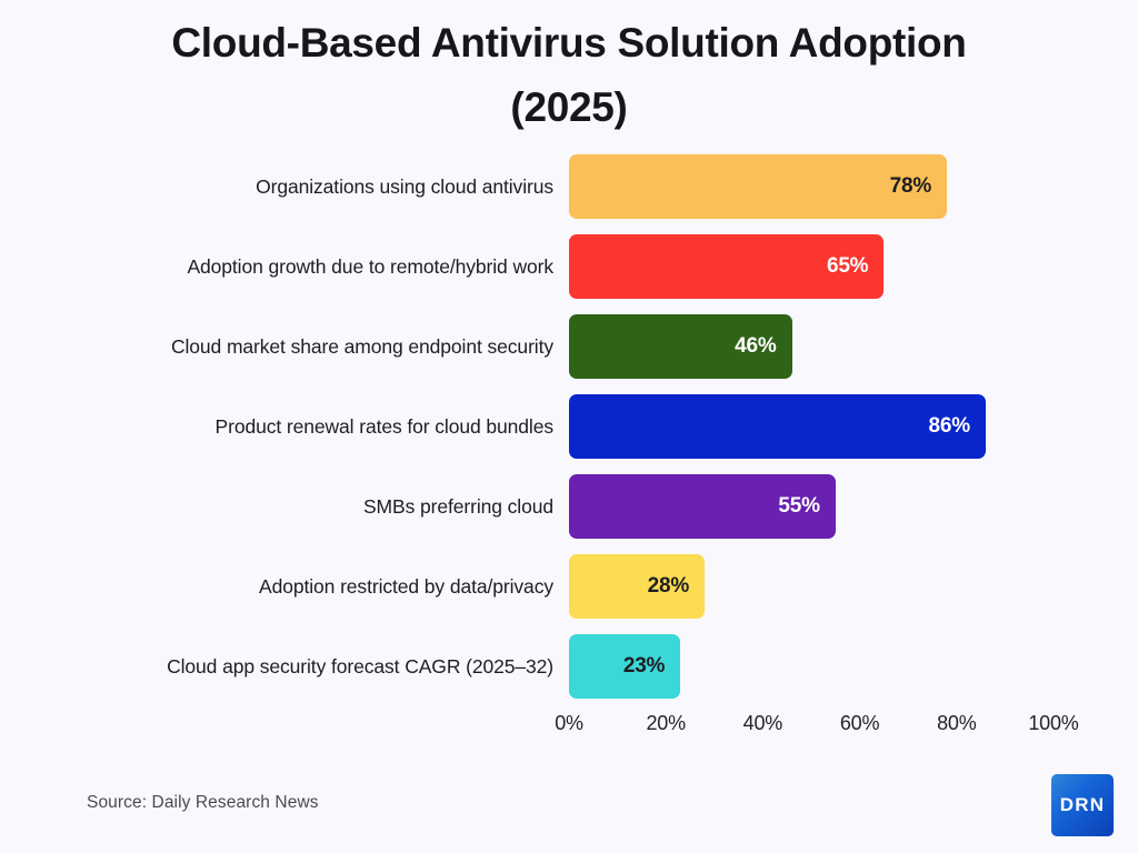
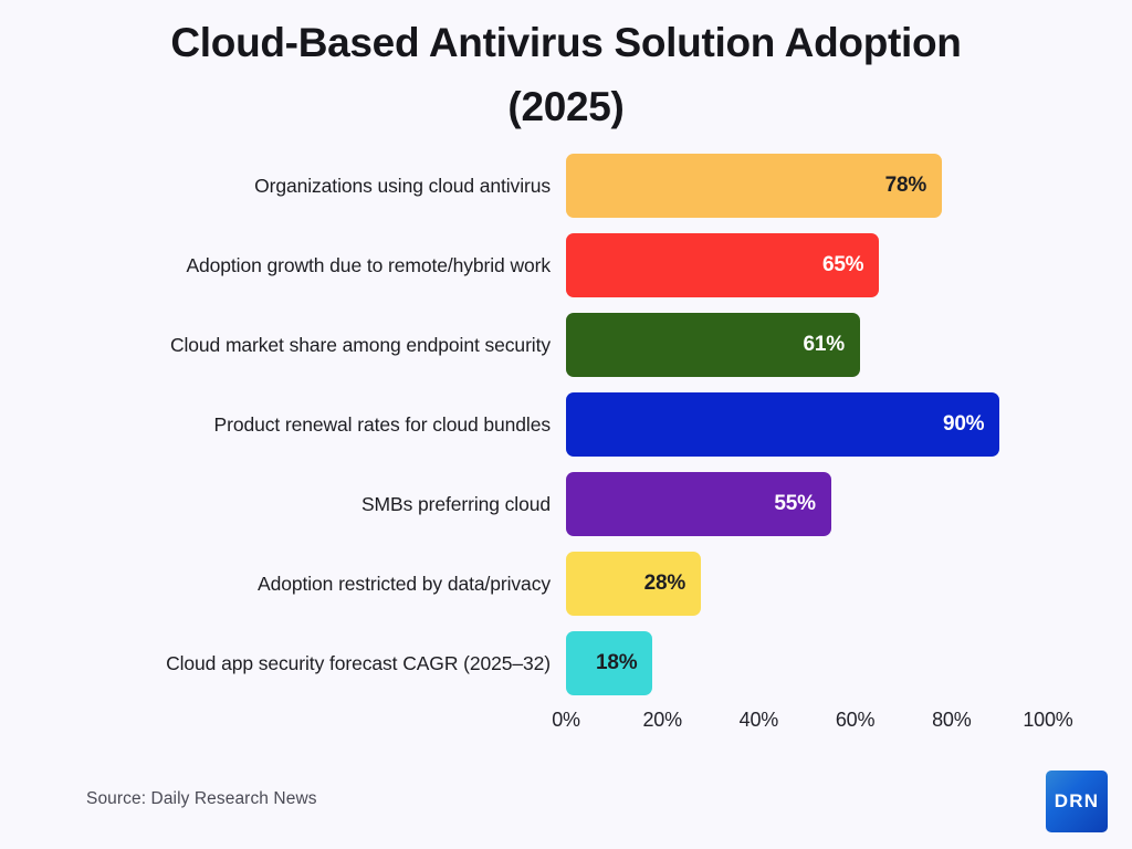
Cloud market share among endpoint security: 46% -> 61%
Product renewal rates for cloud bundles: 86% -> 90%
Cloud app security forecast CAGR (2025–32): 23% -> 18%
